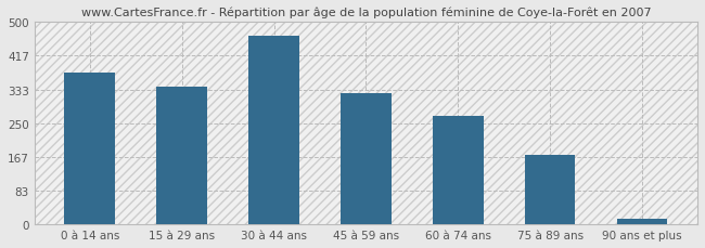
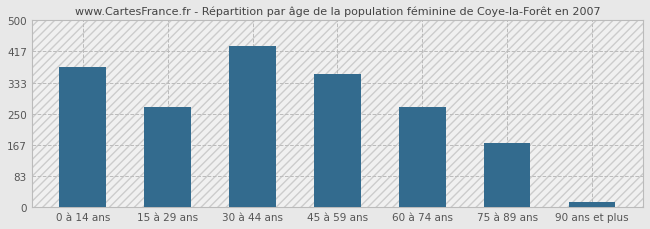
15 à 29 ans: 340 -> 268
30 à 44 ans: 465 -> 430
45 à 59 ans: 325 -> 355
